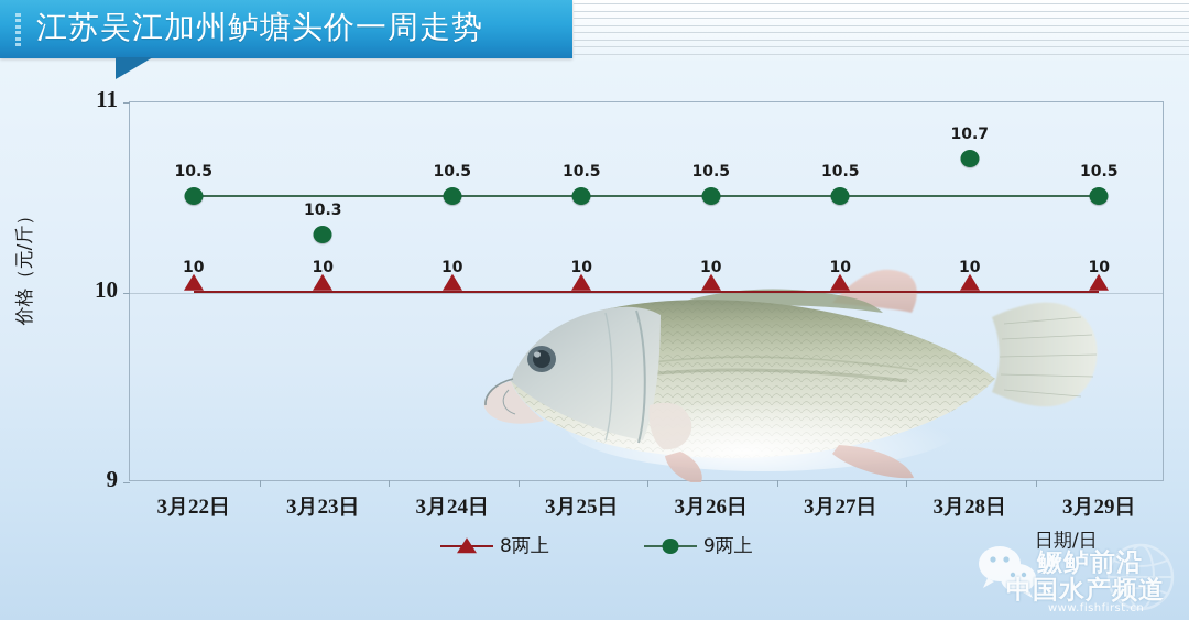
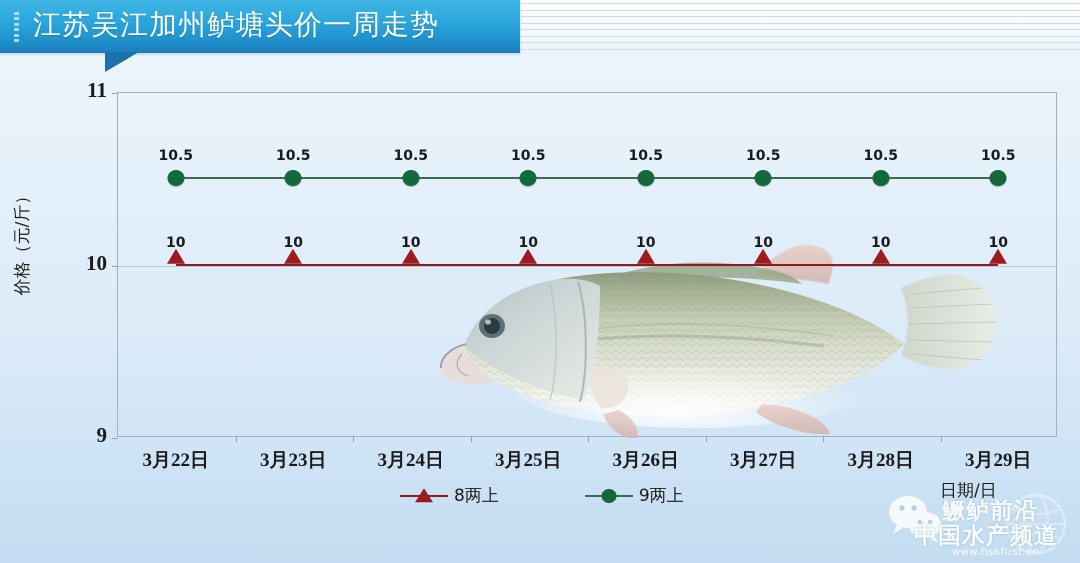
9两上/3月23日: 10.3 -> 10.5
9两上/3月28日: 10.7 -> 10.5
